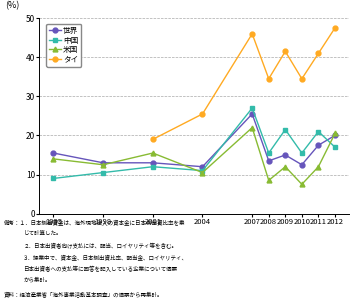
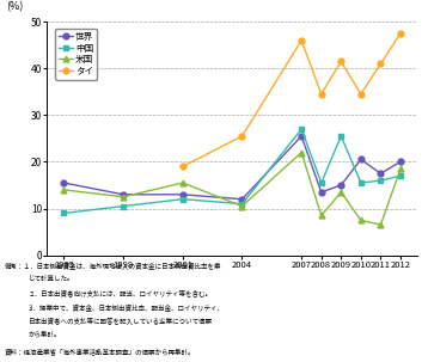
中国/2009: 21.5 -> 25.5
米国/2009: 12.0 -> 13.5
世界/2010: 12.5 -> 20.5
中国/2011: 21.0 -> 16.0
米国/2011: 12.0 -> 6.5
米国/2012: 20.5 -> 18.5
